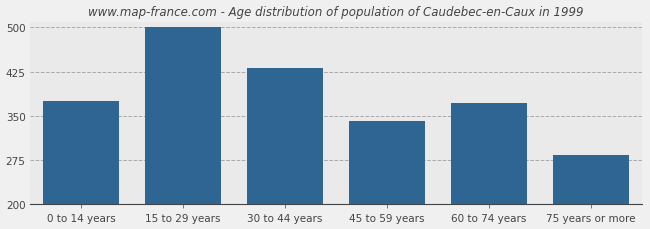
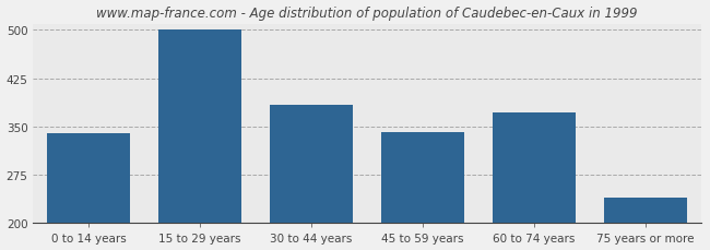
0 to 14 years: 375 -> 340
30 to 44 years: 432 -> 384
75 years or more: 283 -> 240
